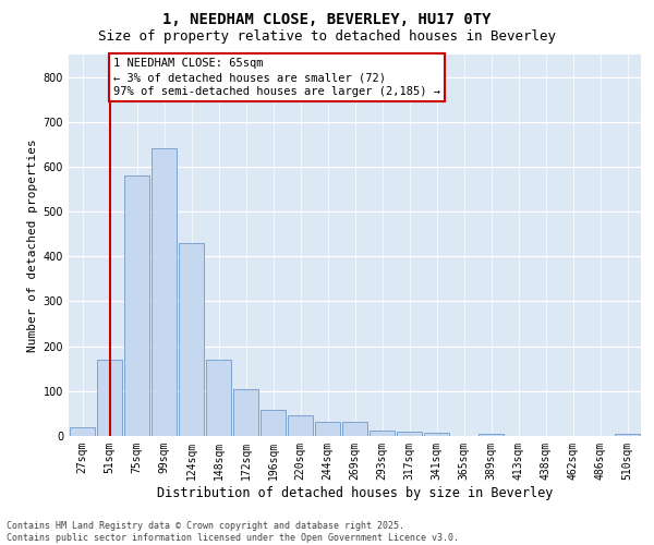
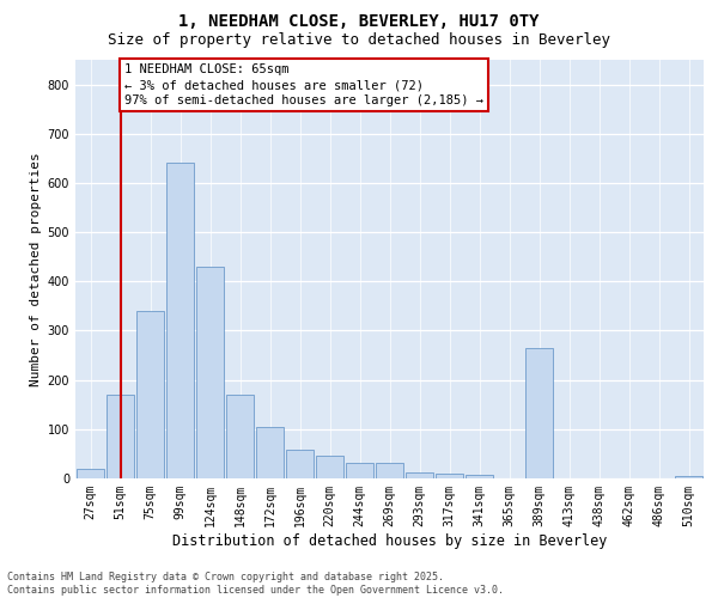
75sqm: 580 -> 340
389sqm: 5 -> 265
